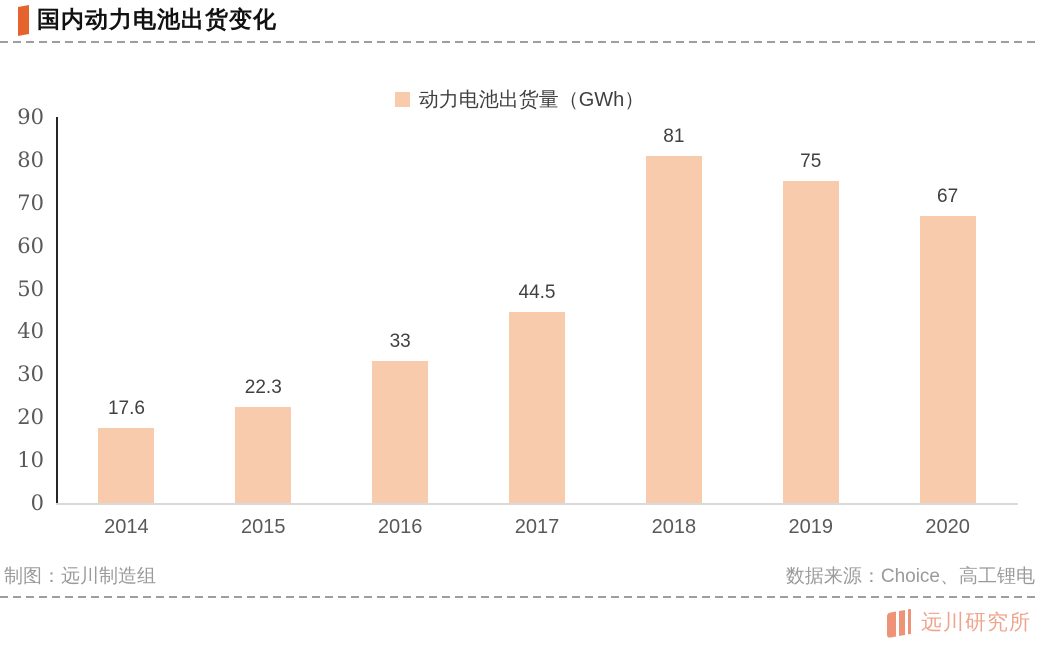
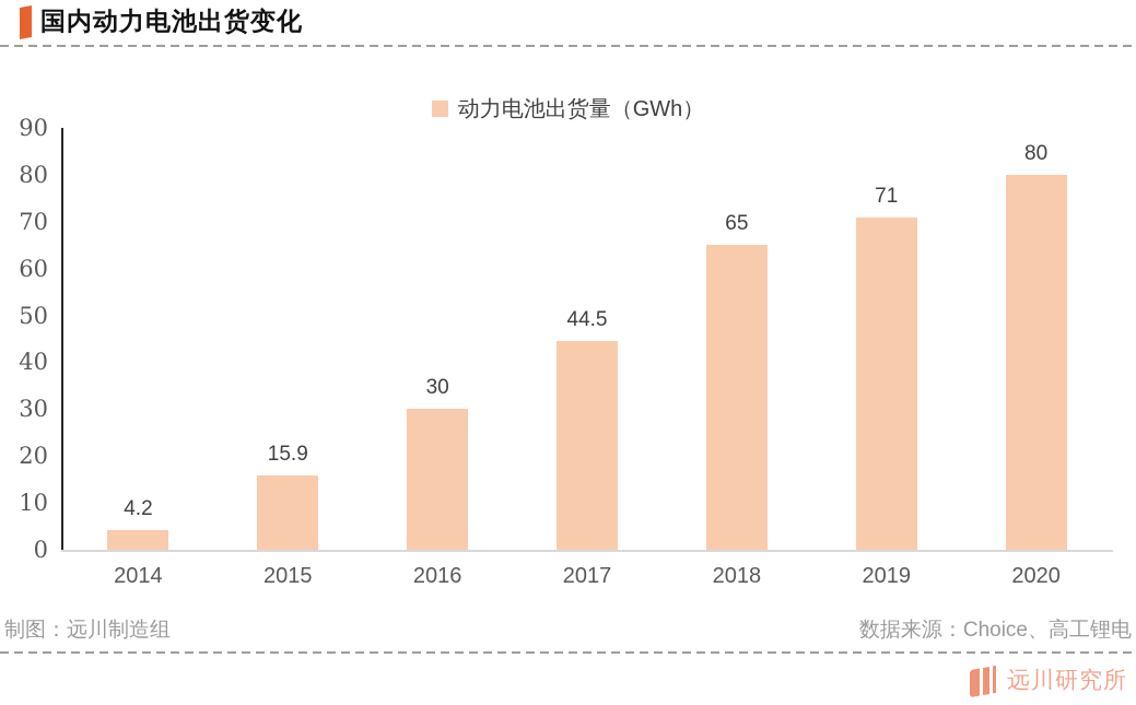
2014: 17.6 -> 4.2
2015: 22.3 -> 15.9
2016: 33 -> 30
2018: 81 -> 65
2019: 75 -> 71
2020: 67 -> 80
